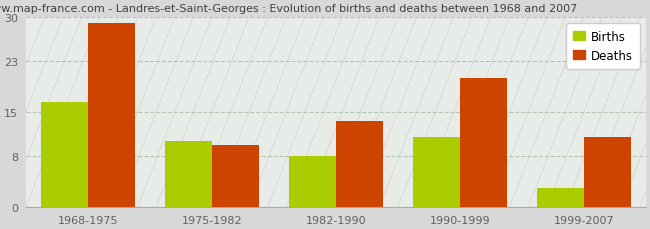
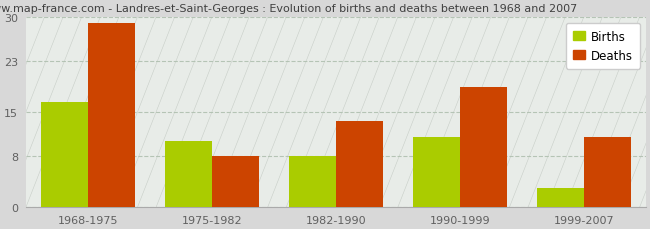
Deaths/1975-1982: 9.8 -> 8.0
Deaths/1990-1999: 20.4 -> 19.0
